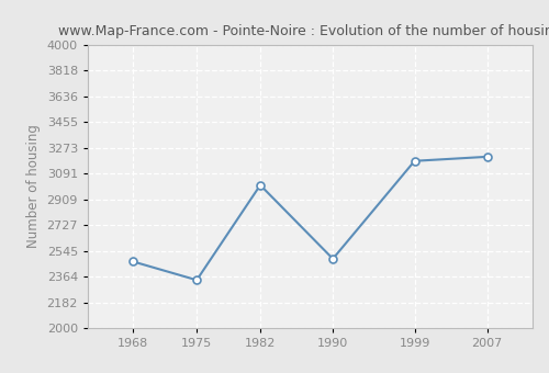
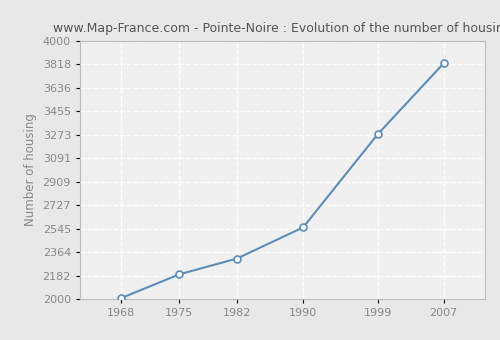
1968: 2470 -> 2010
1975: 2340 -> 2190
1982: 3010 -> 2320
1990: 2490 -> 2560
1999: 3180 -> 3280
2007: 3210 -> 3830
